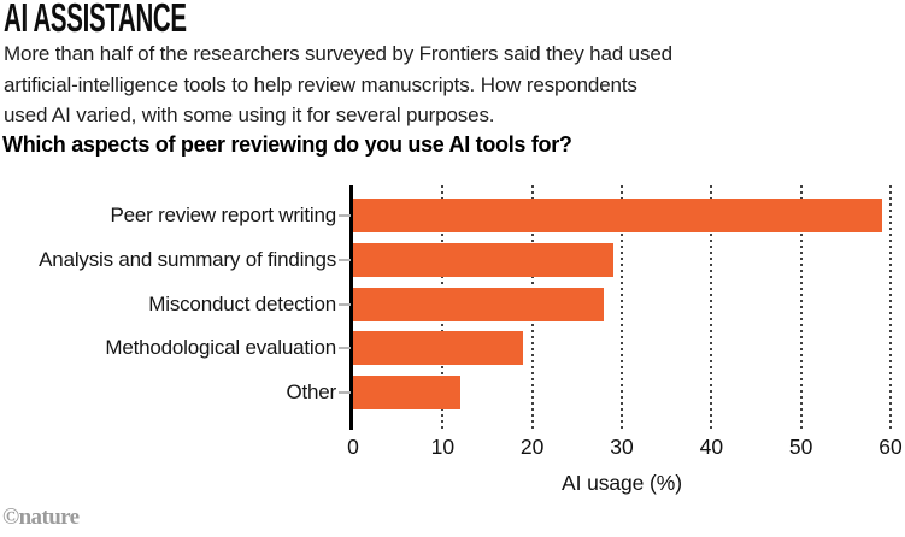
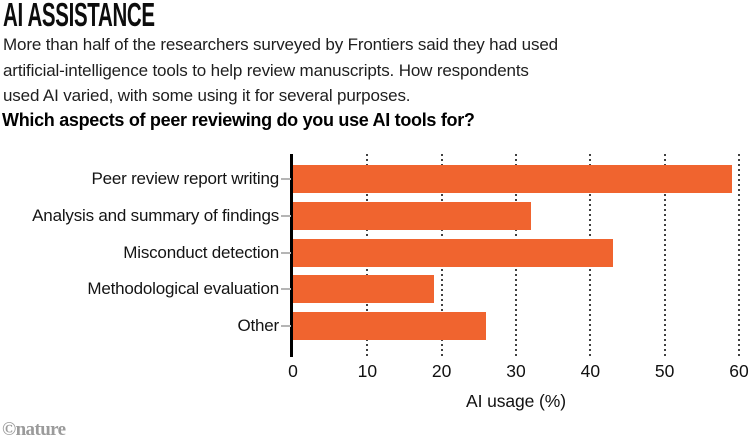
Analysis and summary of findings: 29 -> 32
Misconduct detection: 28 -> 43
Other: 12 -> 26
